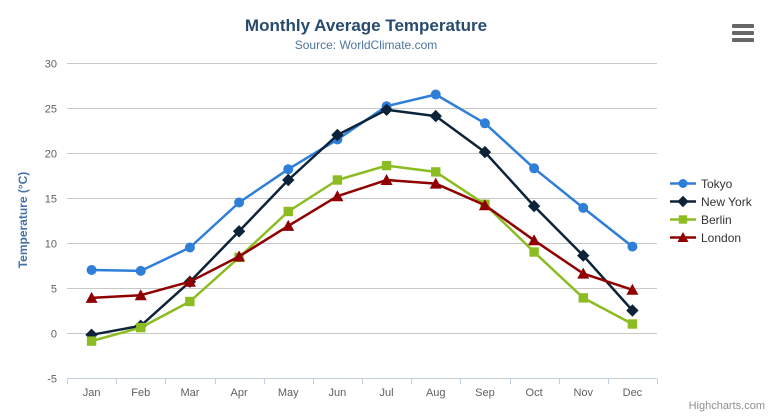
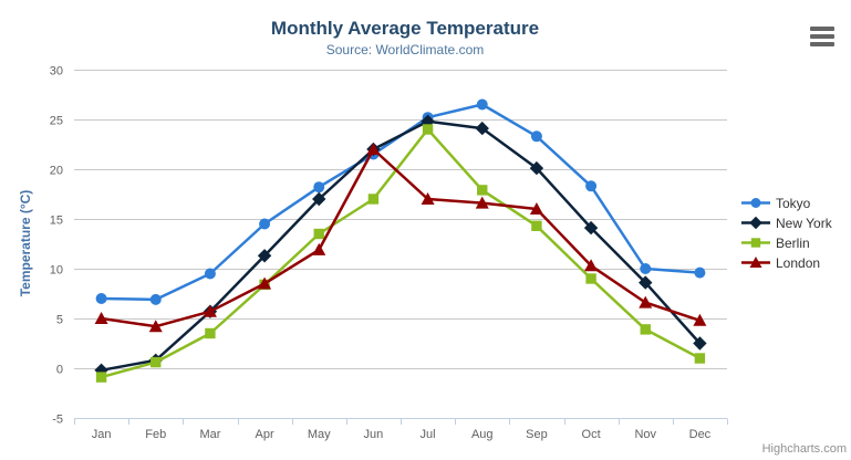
London/Jan: 4 -> 5
London/Jun: 15 -> 22
Berlin/Jul: 19 -> 24
London/Sep: 14 -> 16
Tokyo/Nov: 14 -> 10
